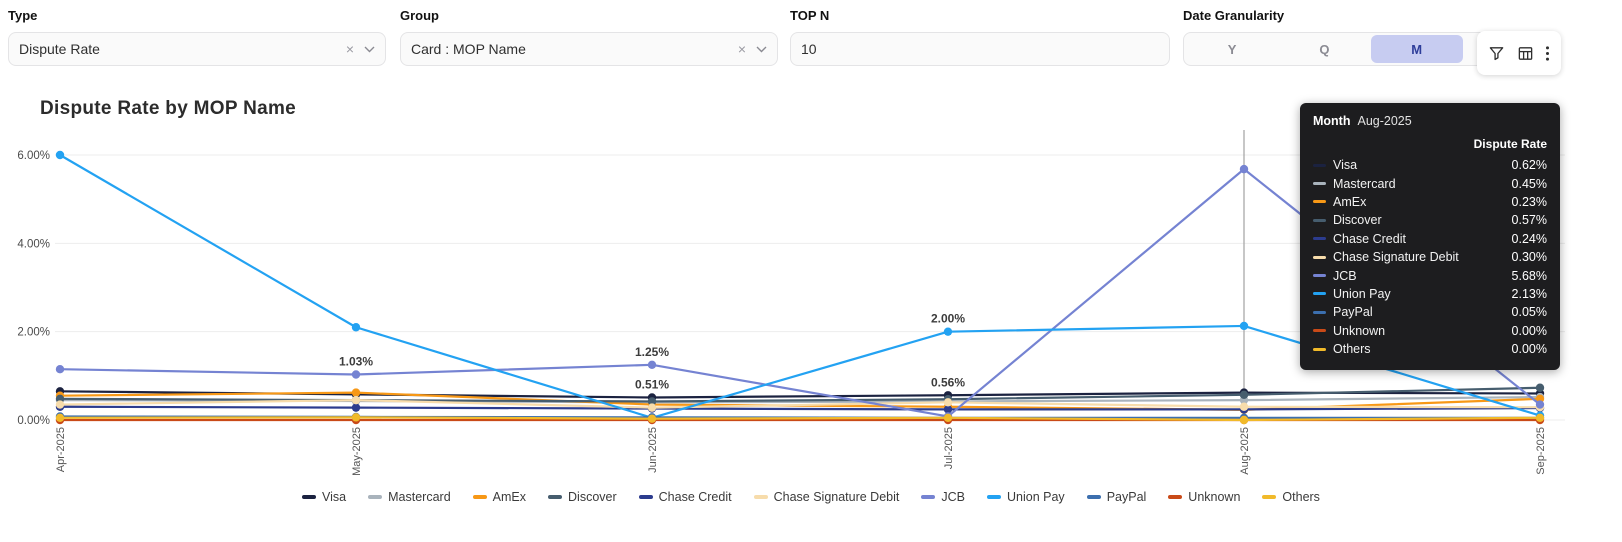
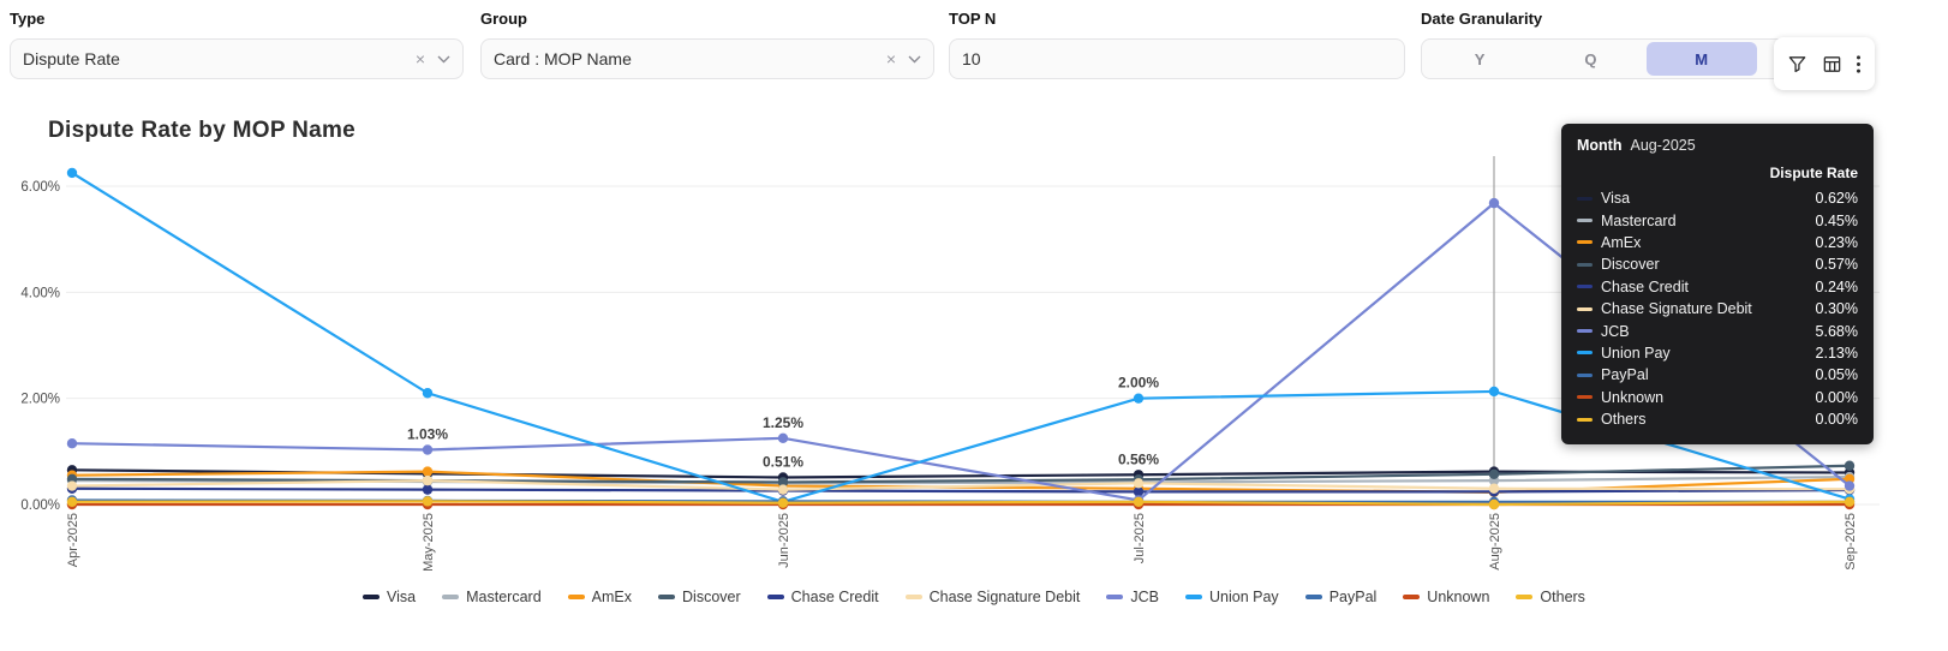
Union Pay/Apr-2025: 6.0% -> 6.2%
